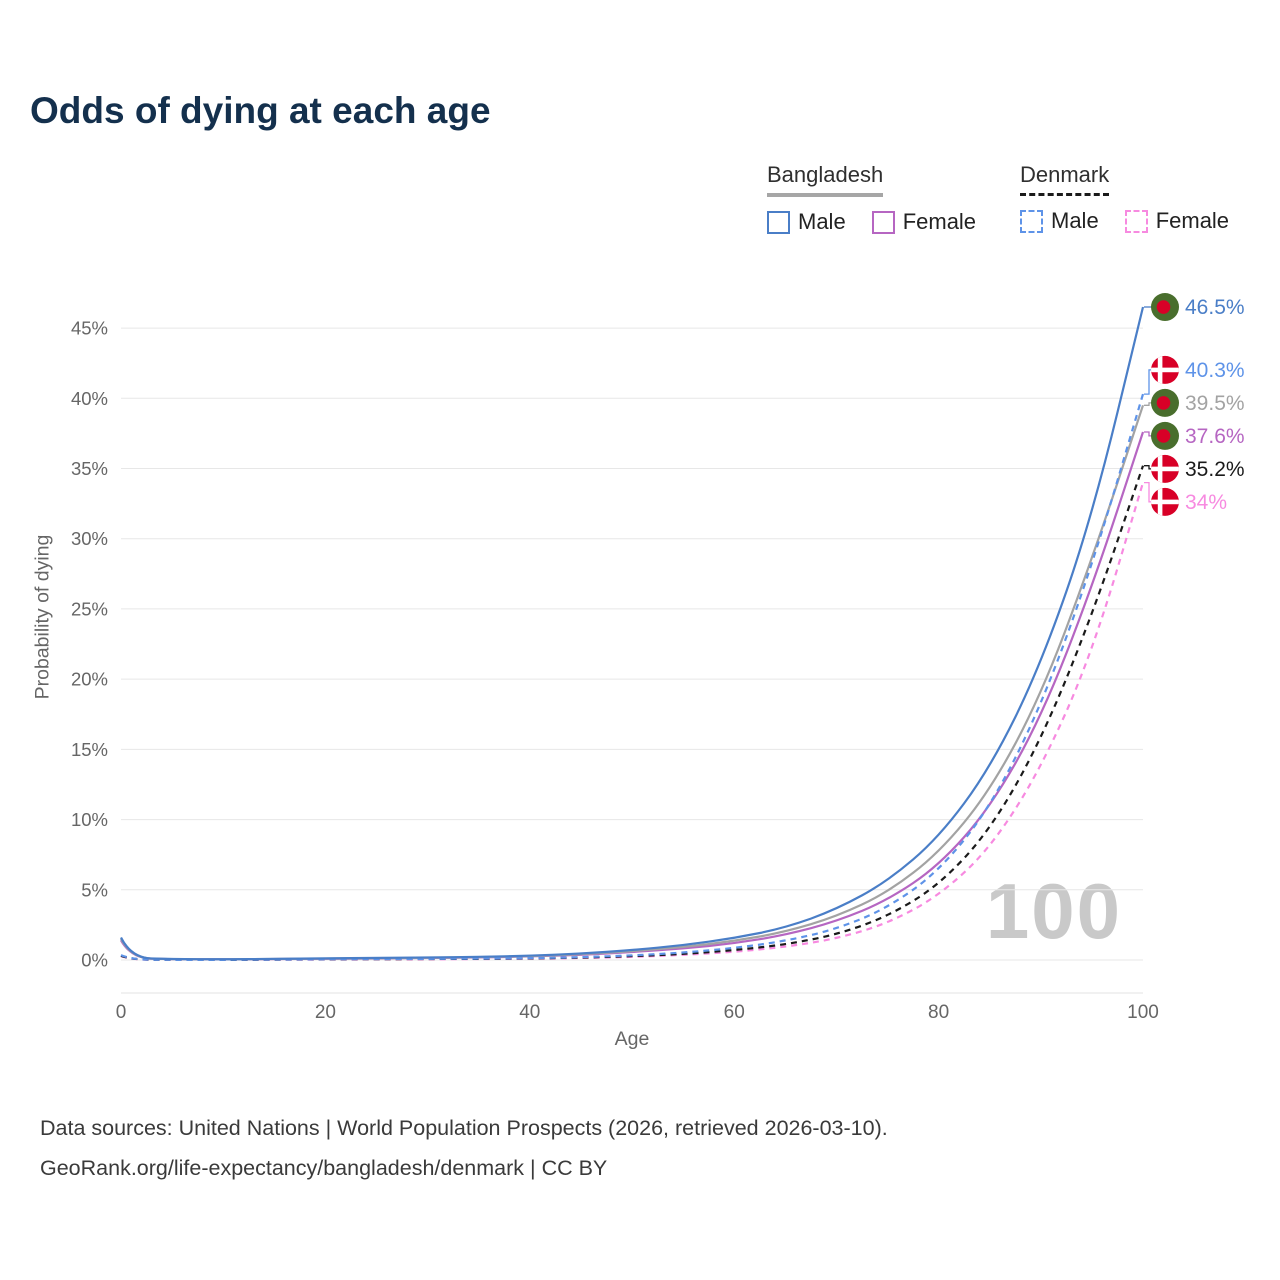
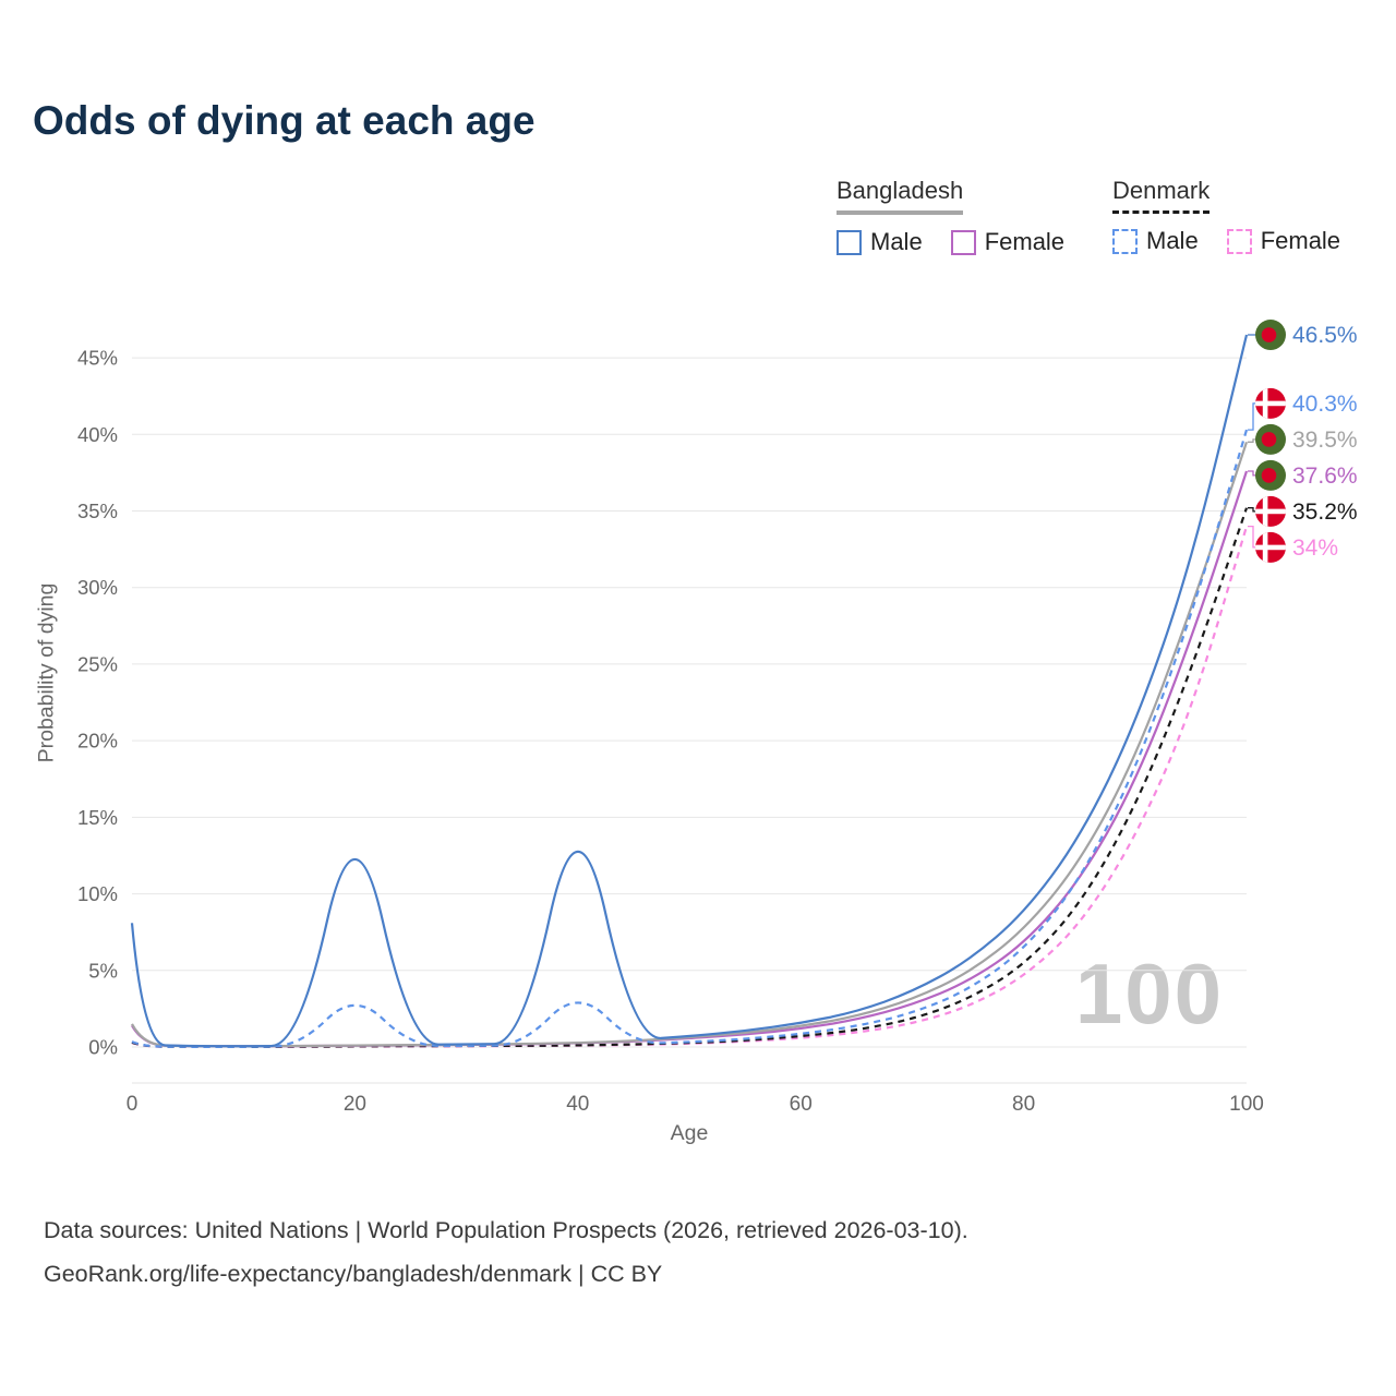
Bangladesh Male/0: 1.6% -> 8.1%
Bangladesh Male/20: 0.1% -> 16.3%
Denmark Male/20: 0.1% -> 3.6%
Bangladesh Male/40: 0.3% -> 16.9%
Denmark Male/40: 0.1% -> 3.8%
